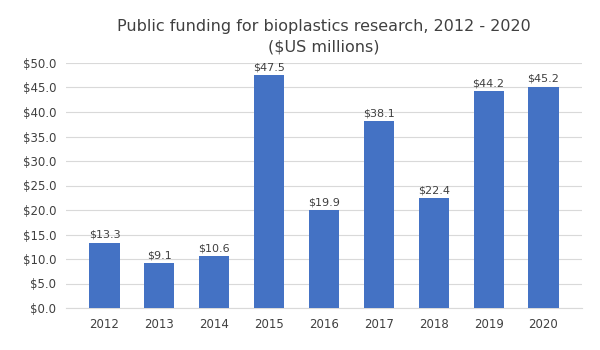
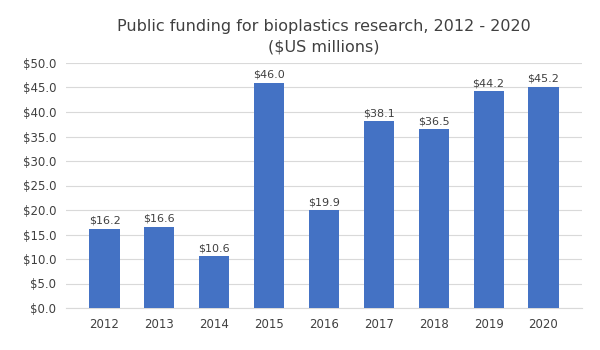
2012: $13.3 -> $16.2
2013: $9.1 -> $16.6
2015: $47.5 -> $46.0
2018: $22.4 -> $36.5
